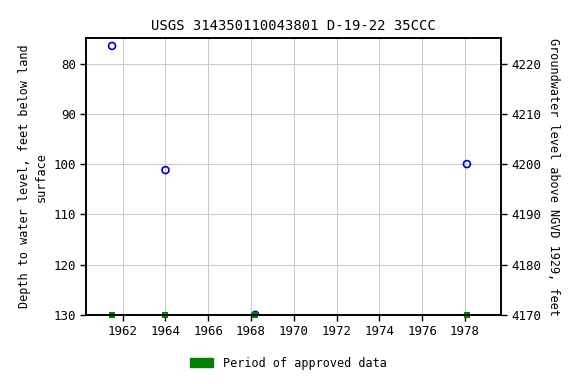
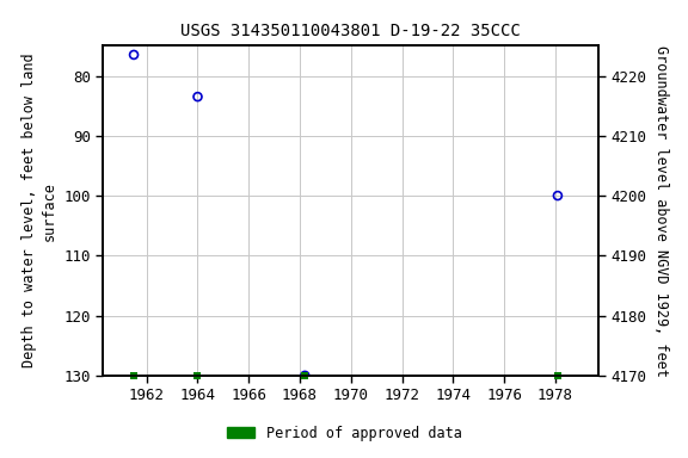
1964: 101.2 -> 83.5
